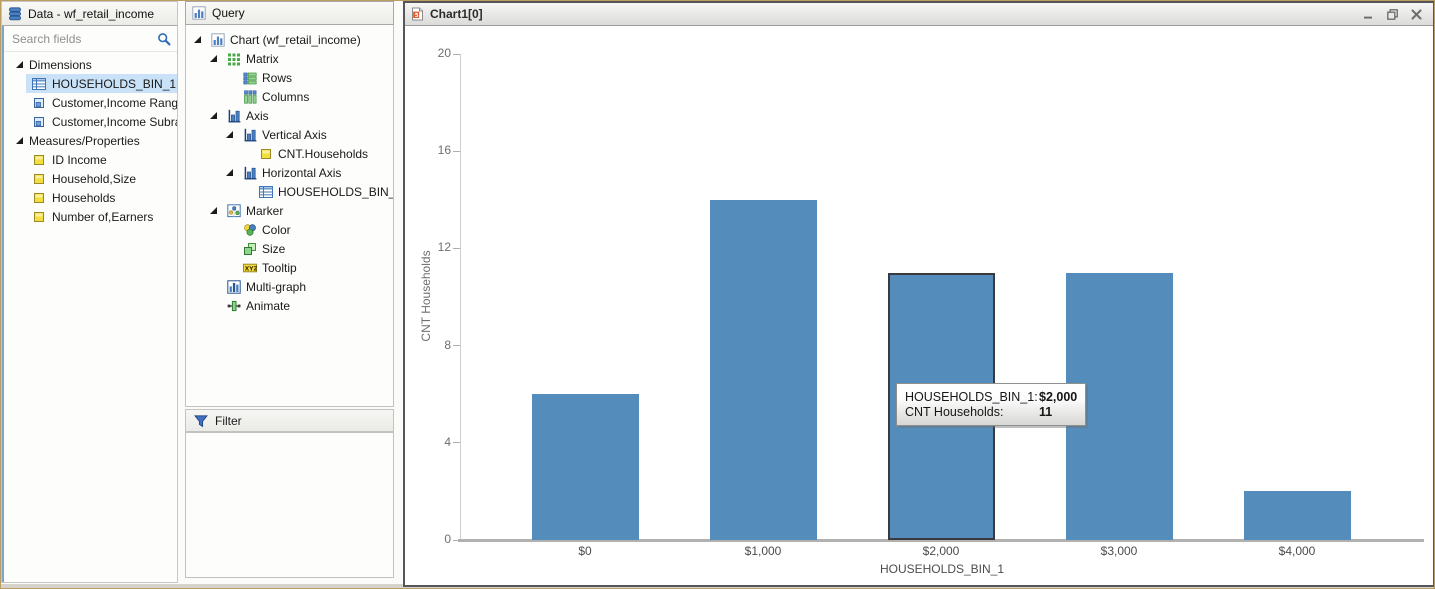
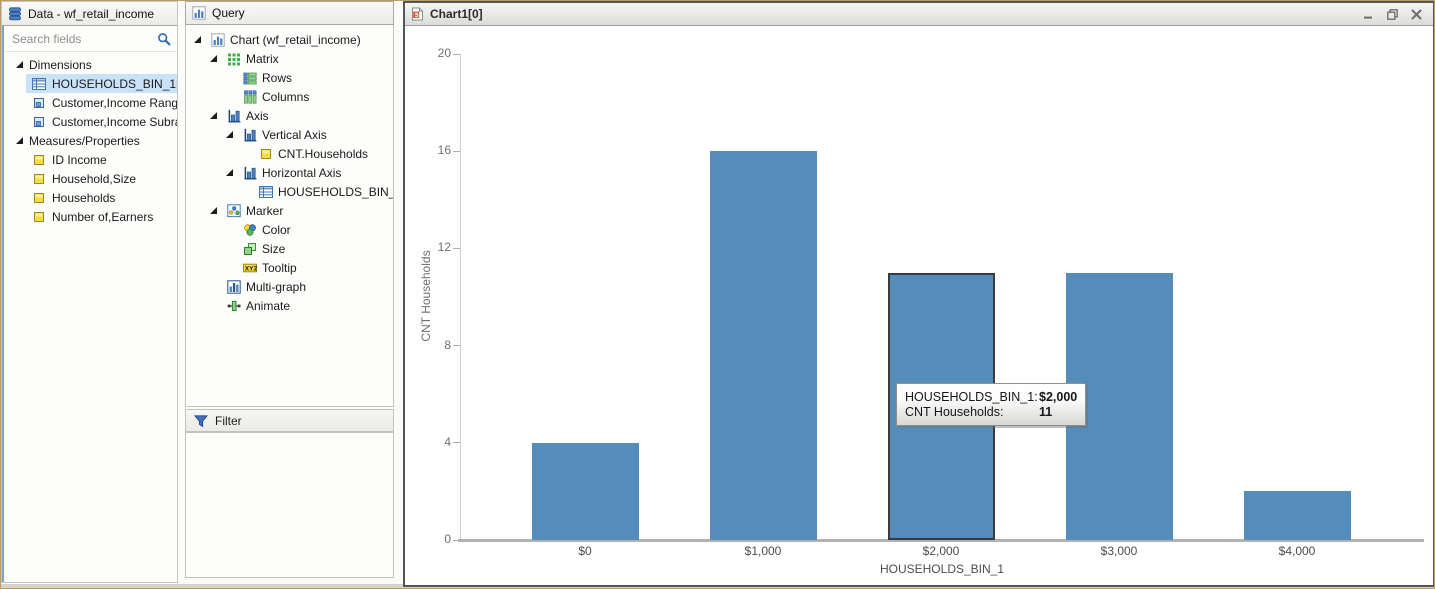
$0: 6 -> 4
$1,000: 14 -> 16
